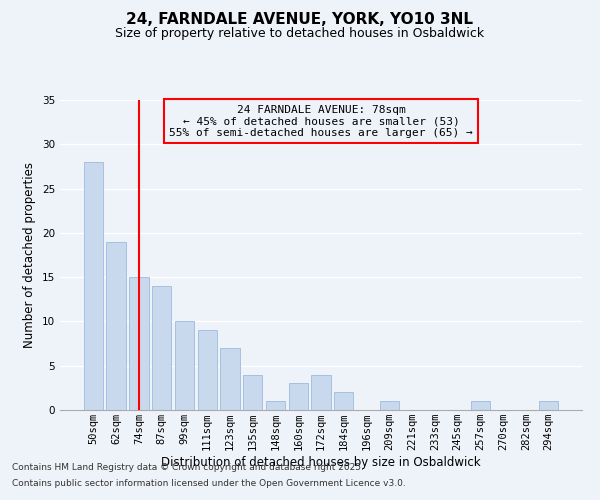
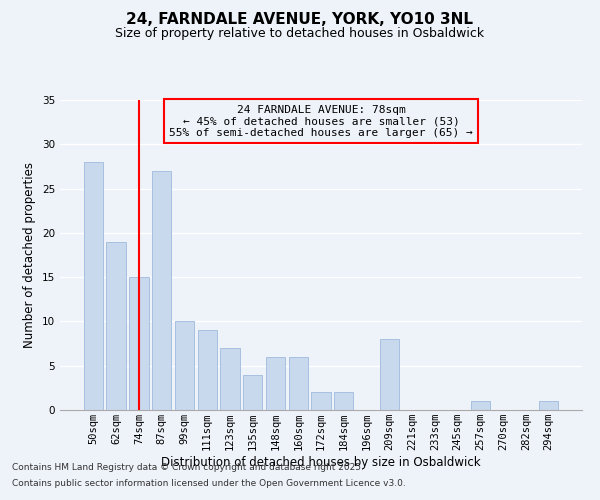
87sqm: 14 -> 27
148sqm: 1 -> 6
160sqm: 3 -> 6
172sqm: 4 -> 2
209sqm: 1 -> 8
